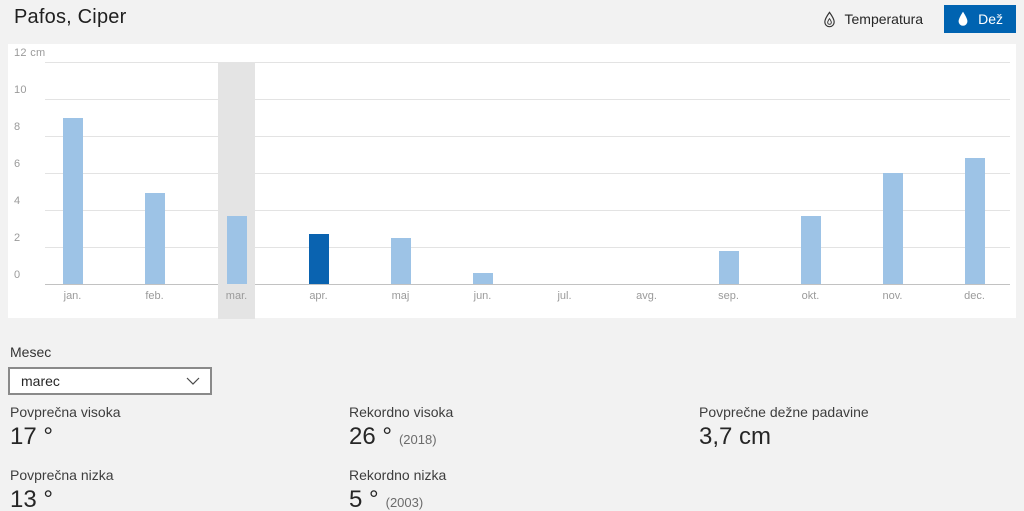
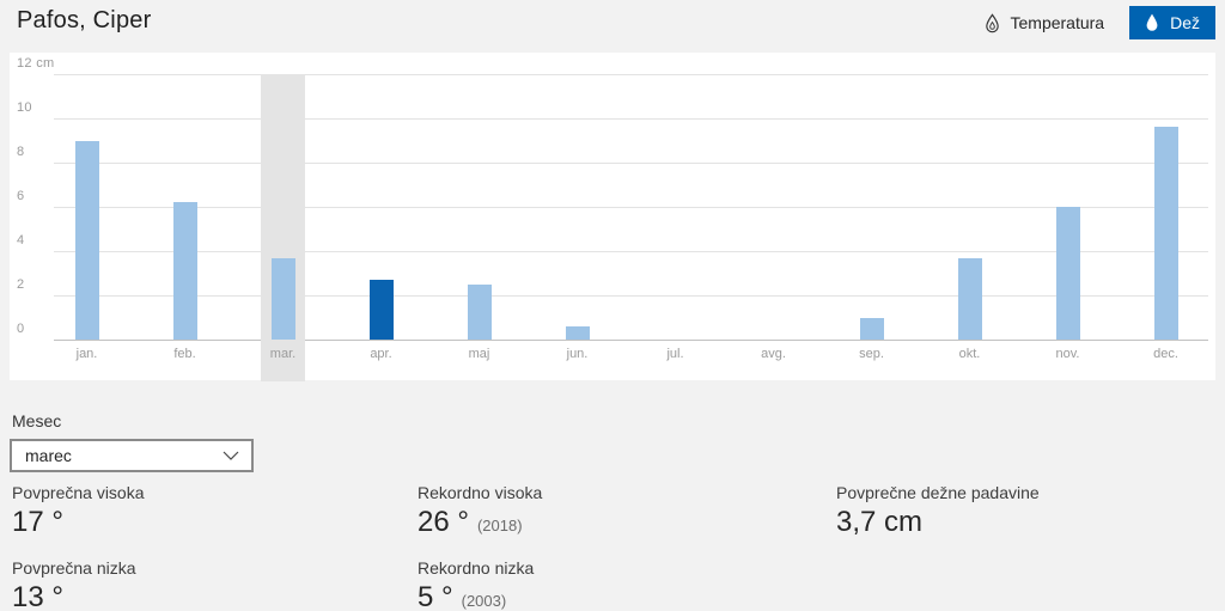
feb.: 4.9 -> 6.2
sep.: 1.8 -> 1.0
dec.: 6.8 -> 9.6
